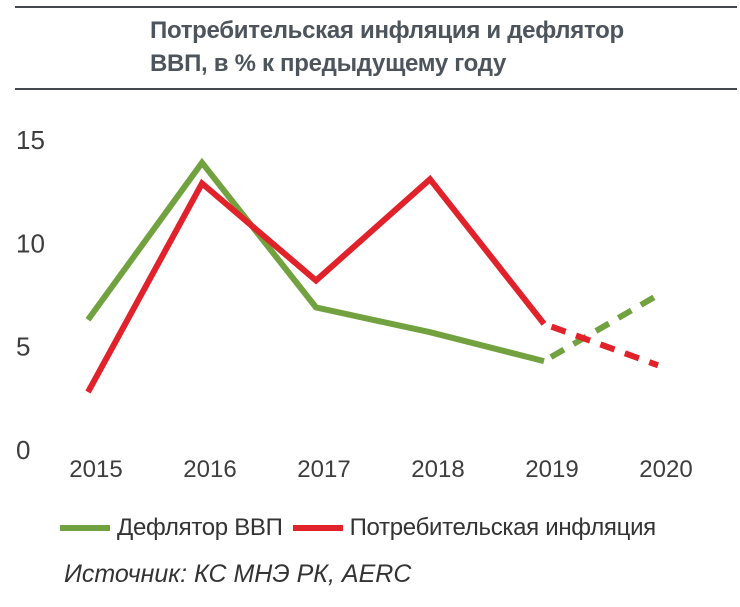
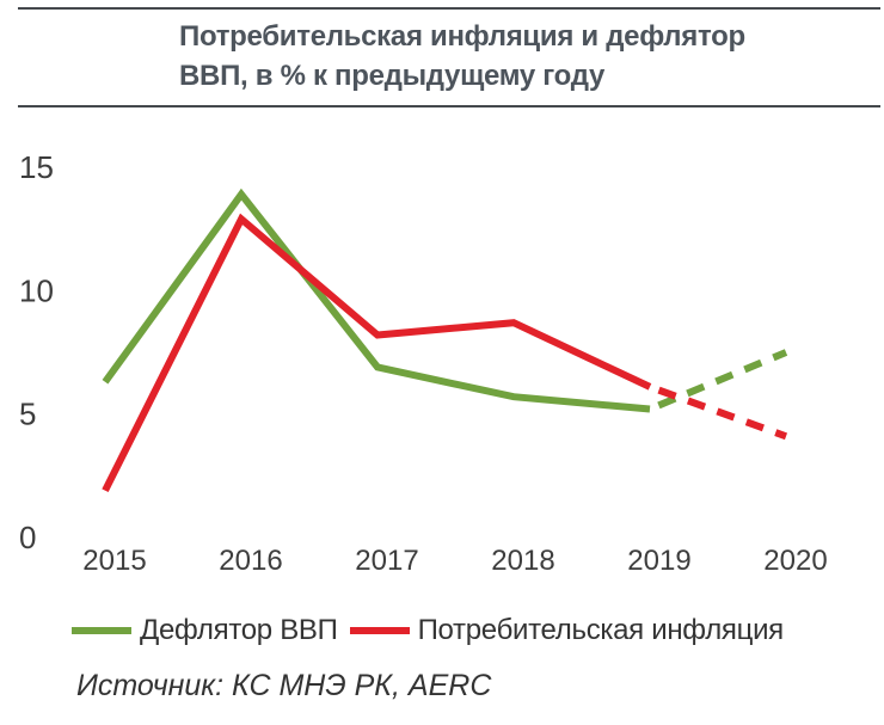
Потребительская инфляция/2015: 2.8 -> 1.9
Потребительская инфляция/2018: 13.1 -> 8.7
Дефлятор ВВП/2019: 4.3 -> 5.2
